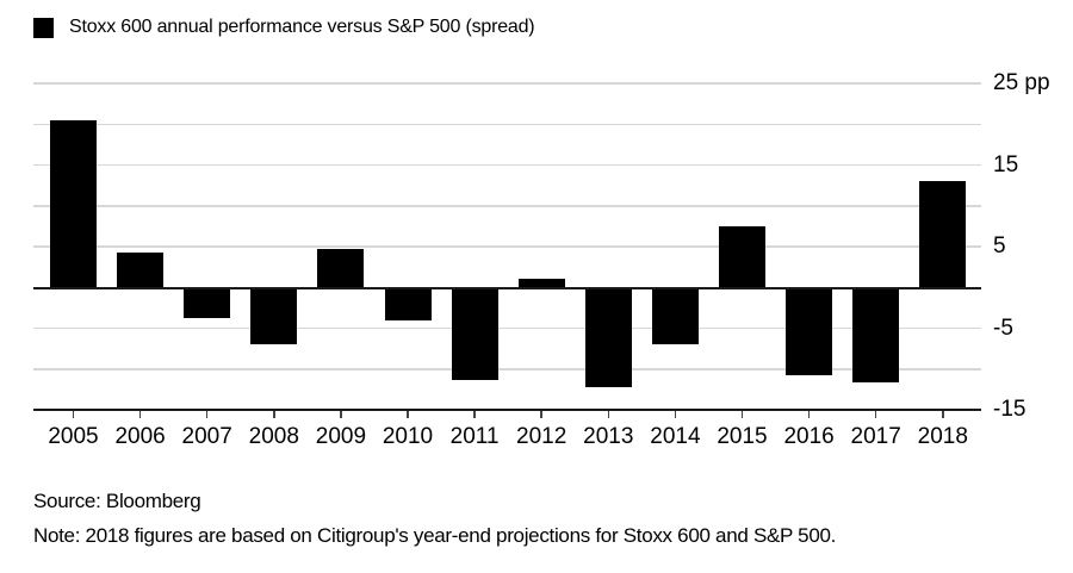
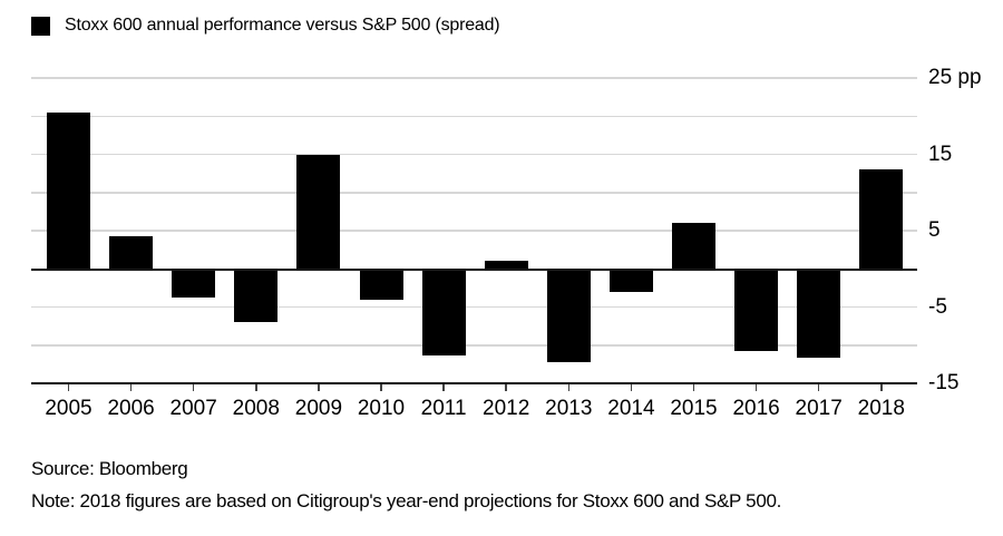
2009: 5 -> 15
2014: -7 -> -3
2015: 8 -> 6
